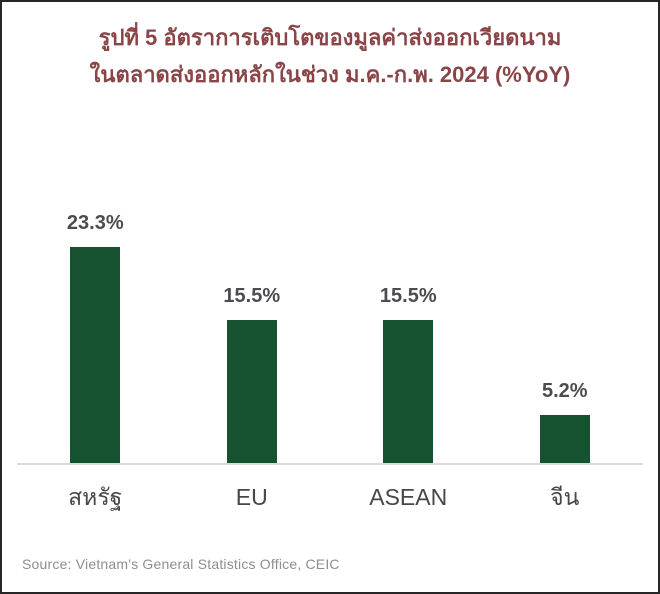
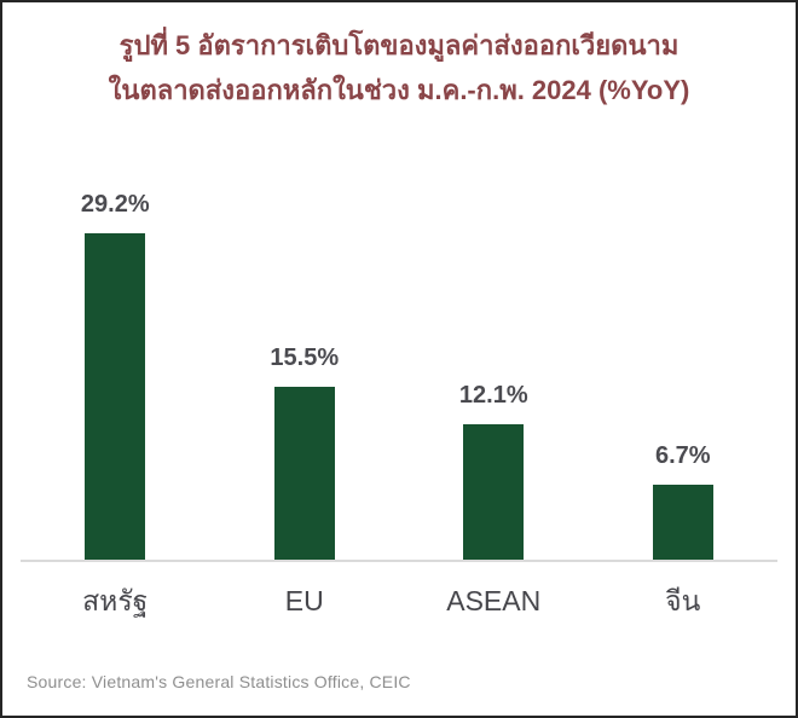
สหรัฐ: 23.3% -> 29.2%
ASEAN: 15.5% -> 12.1%
จีน: 5.2% -> 6.7%
